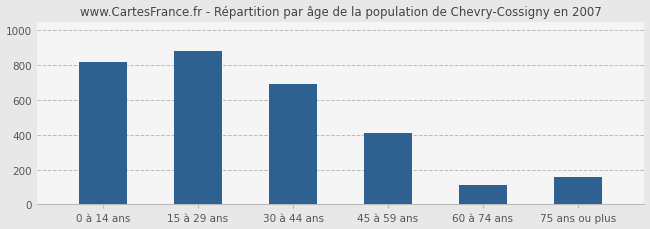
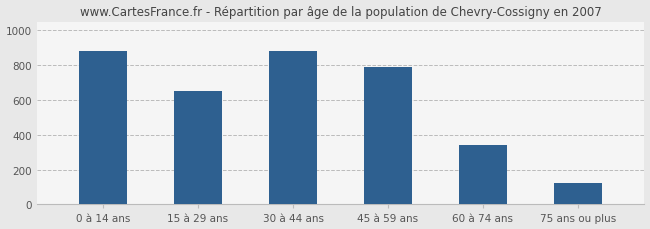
0 à 14 ans: 820 -> 880
15 à 29 ans: 880 -> 650
30 à 44 ans: 690 -> 880
45 à 59 ans: 410 -> 790
60 à 74 ans: 110 -> 340
75 ans ou plus: 160 -> 120
